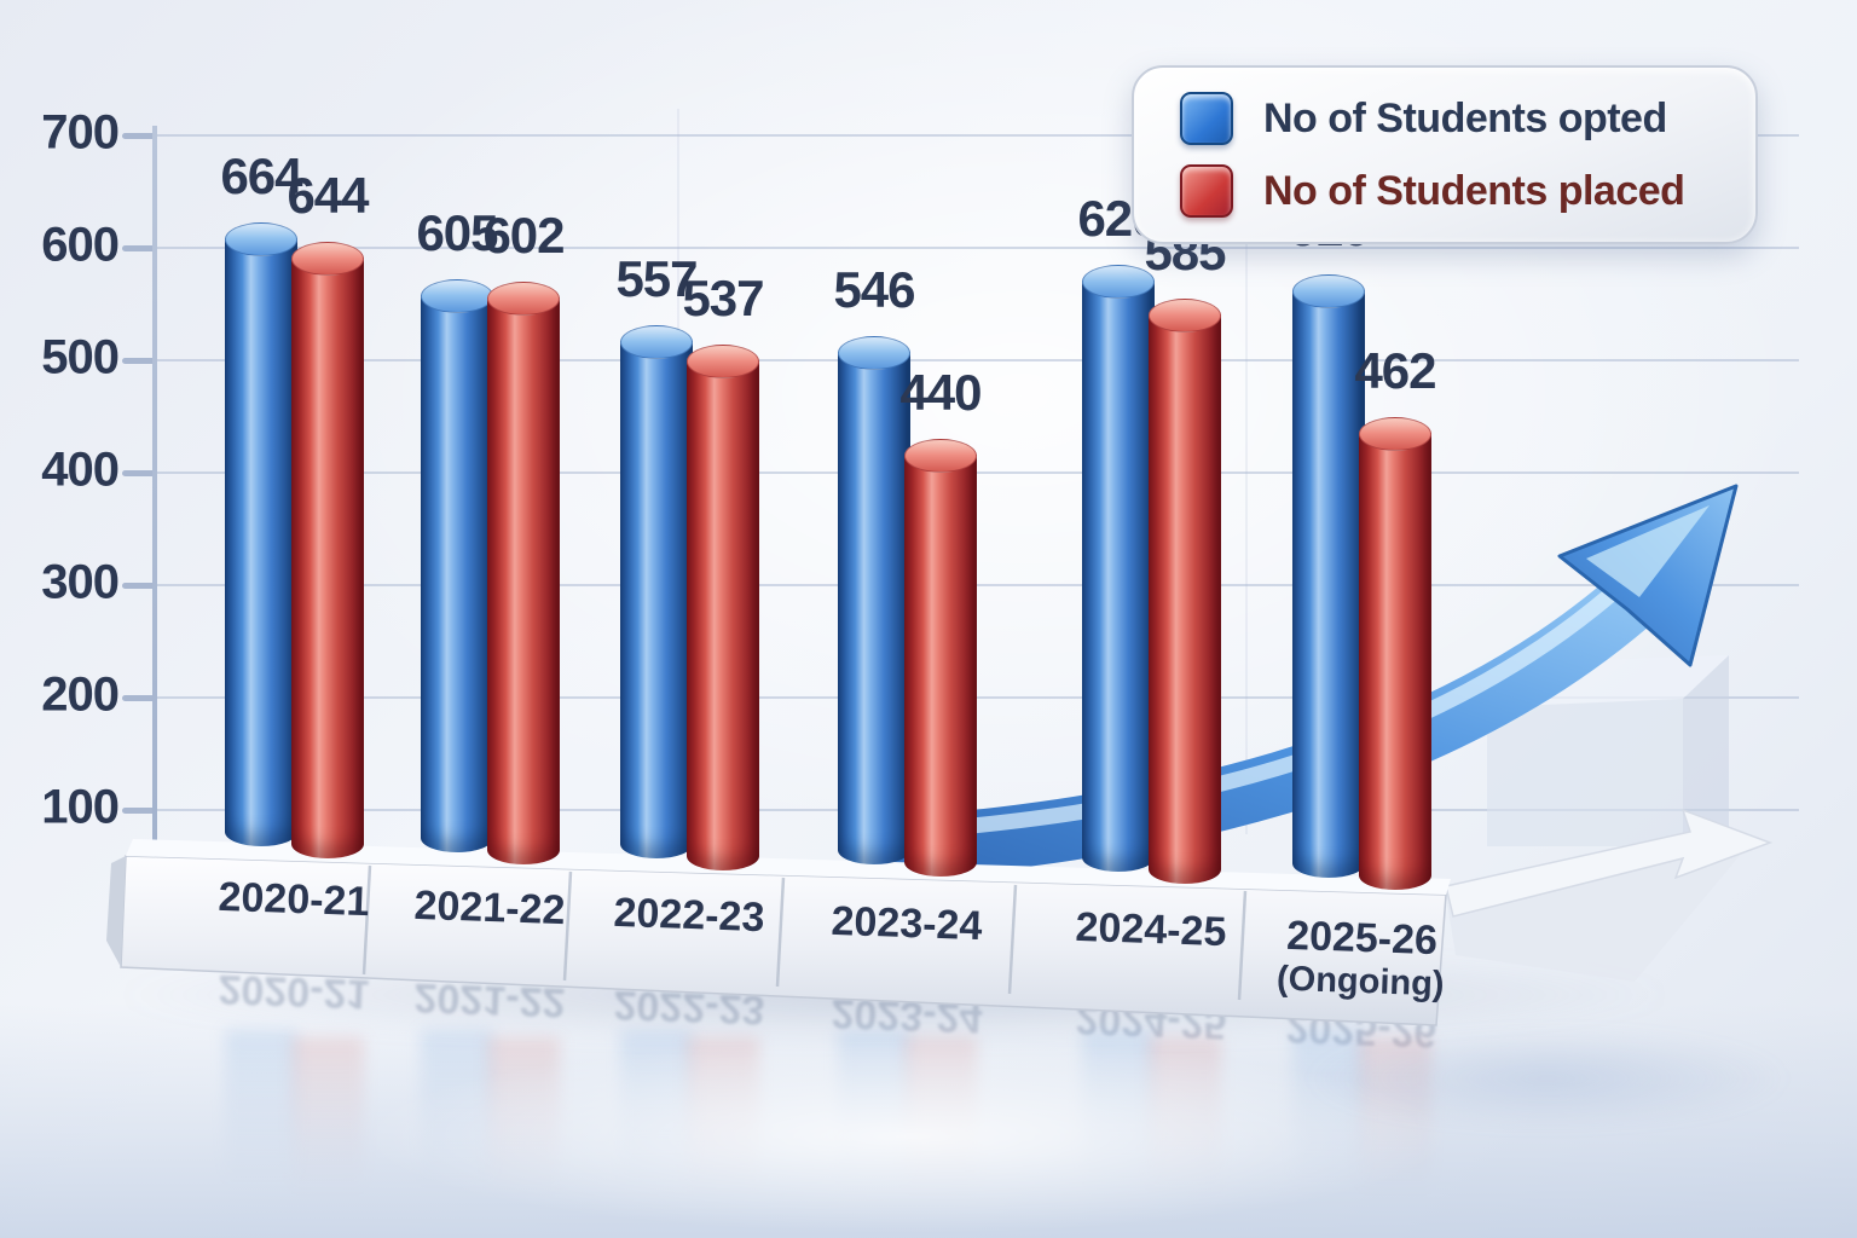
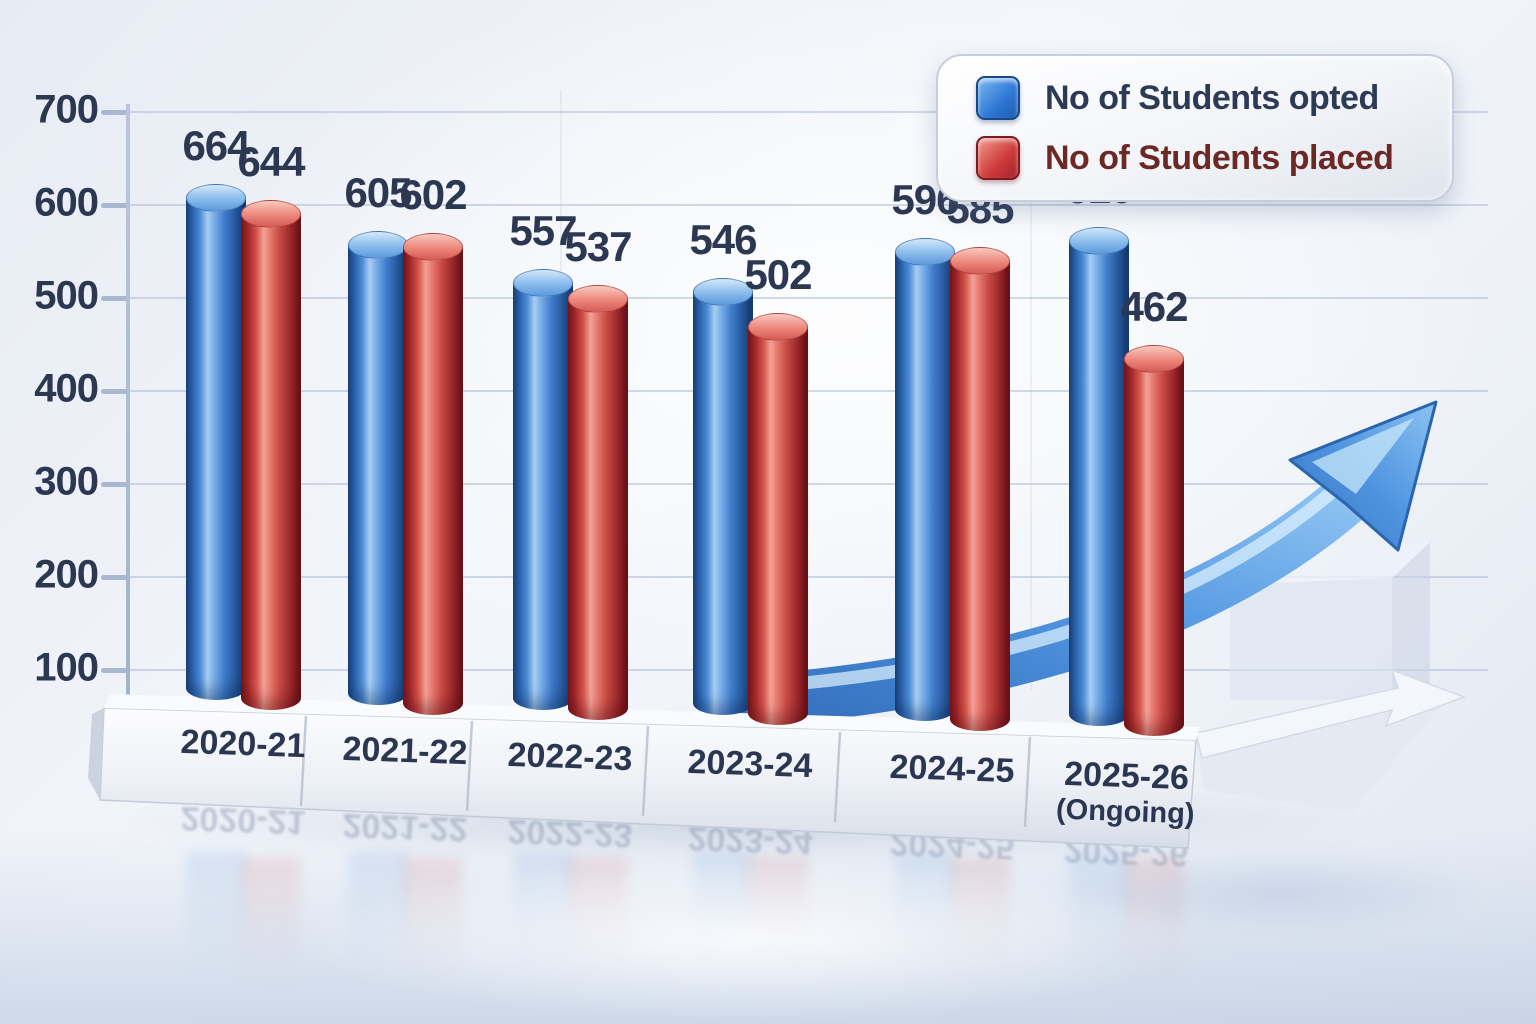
No of Students placed/2023-24: 440 -> 502
No of Students opted/2024-25: 620 -> 596
